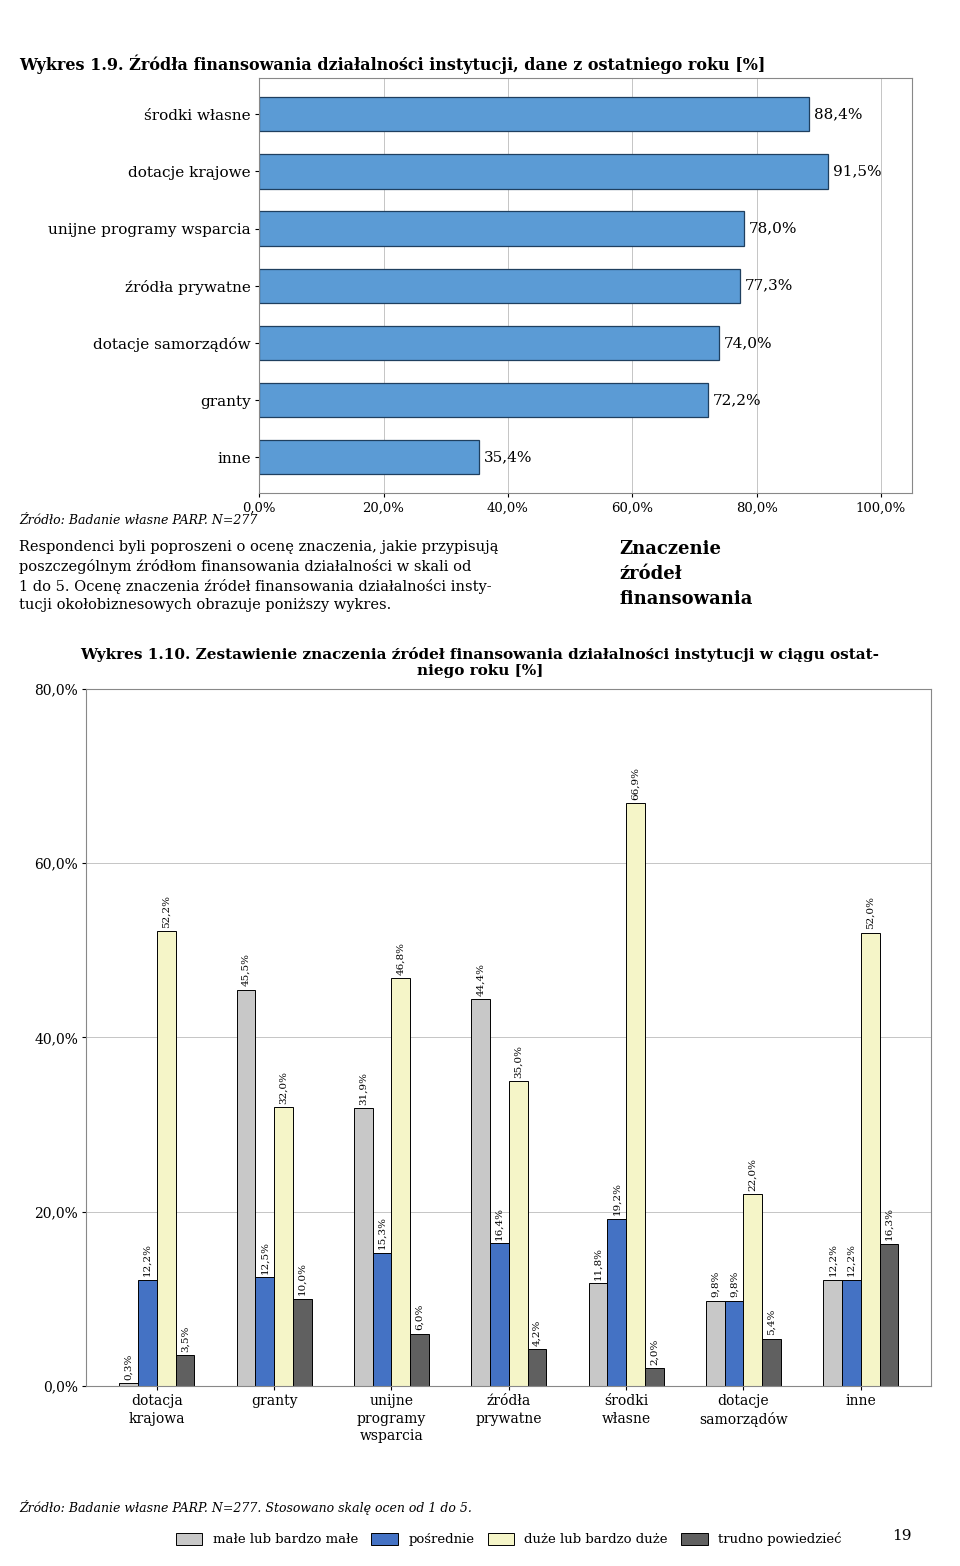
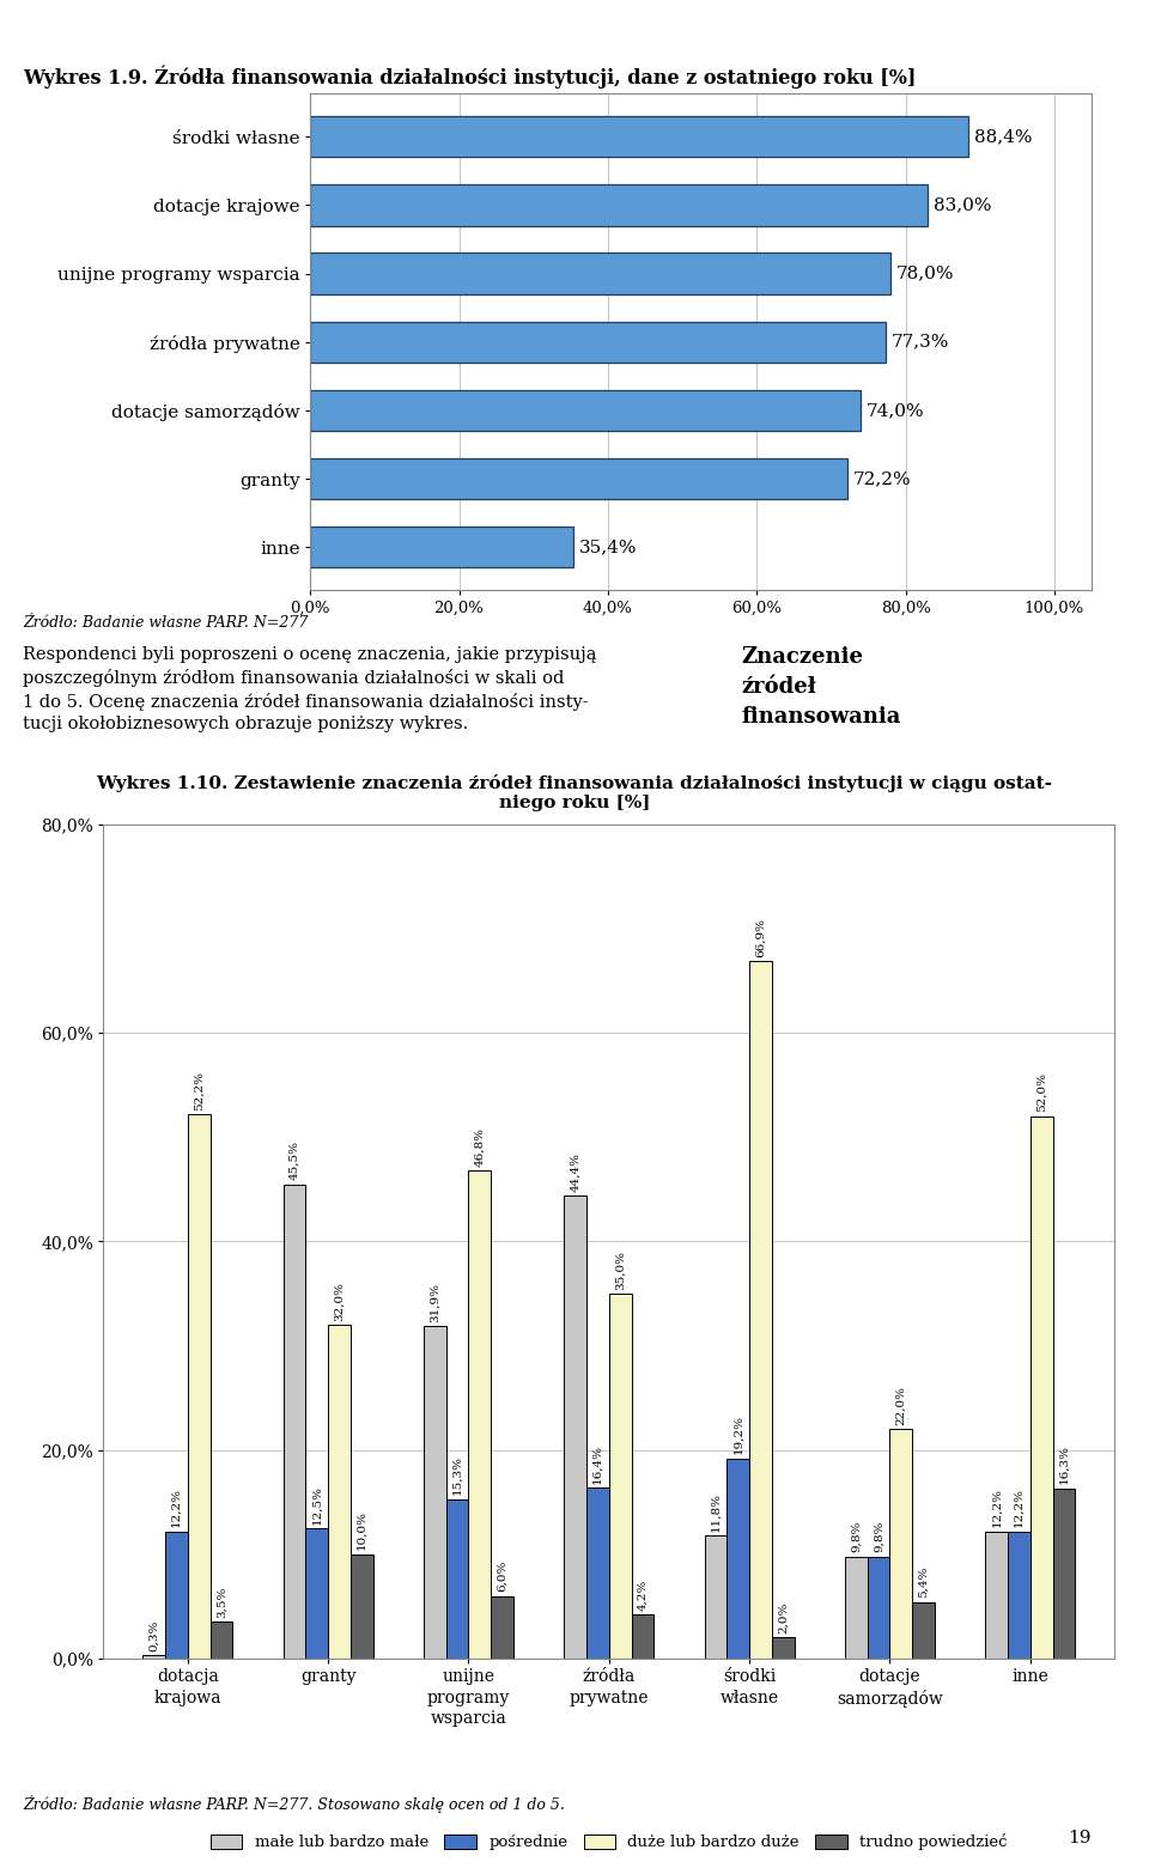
dotacje krajowe: 91,5% -> 83,0%
